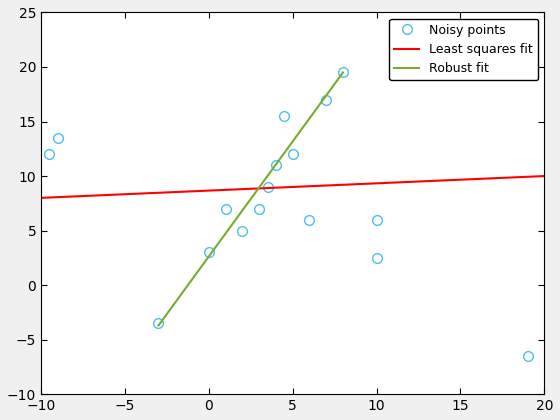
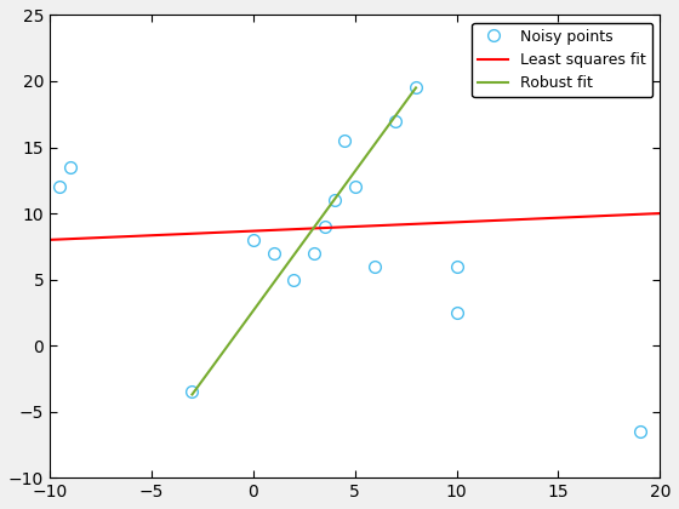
0: 3.0 -> 8.0
